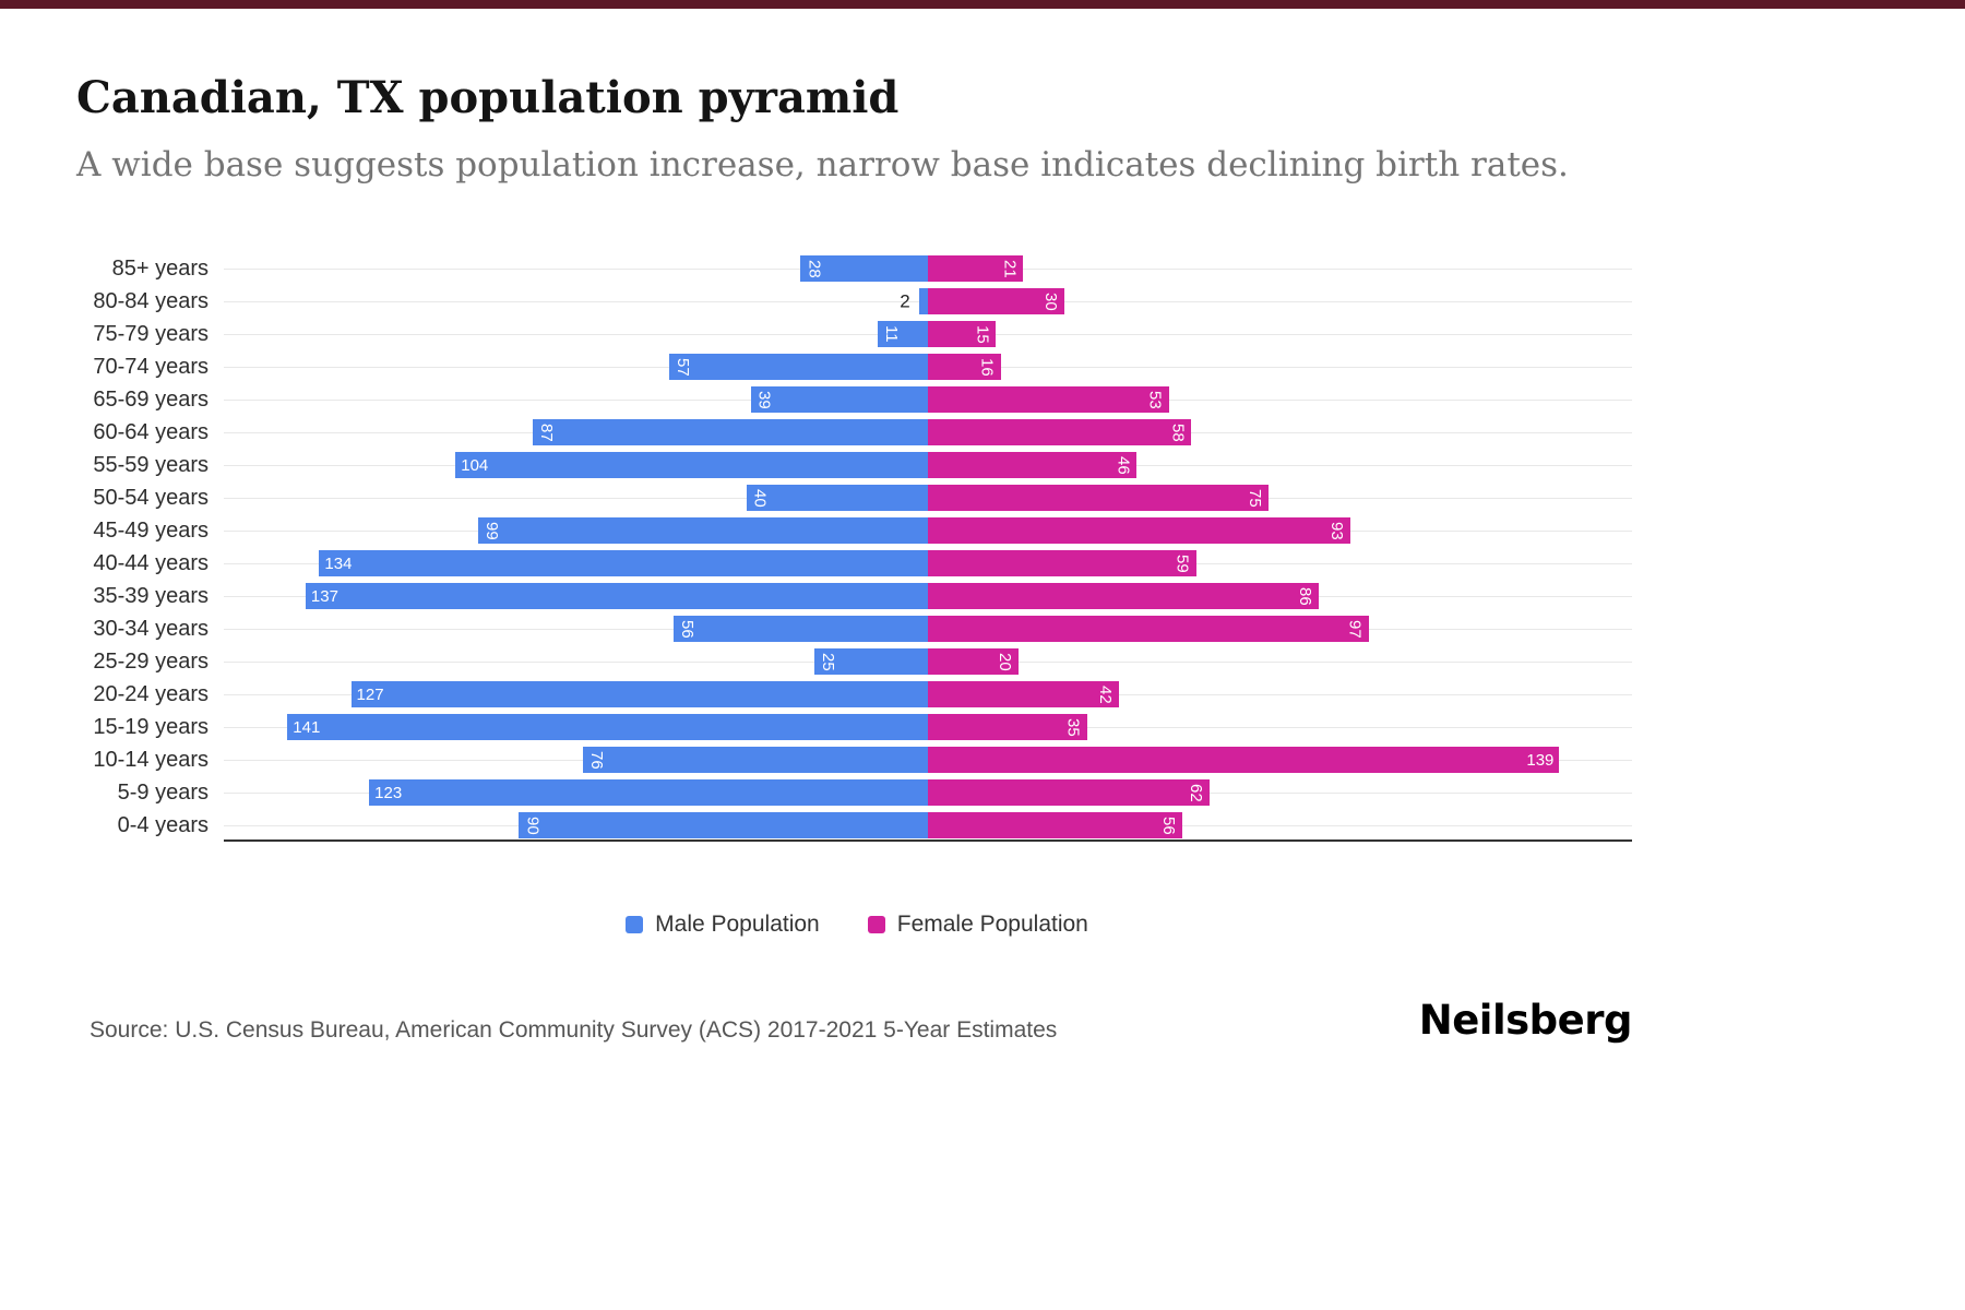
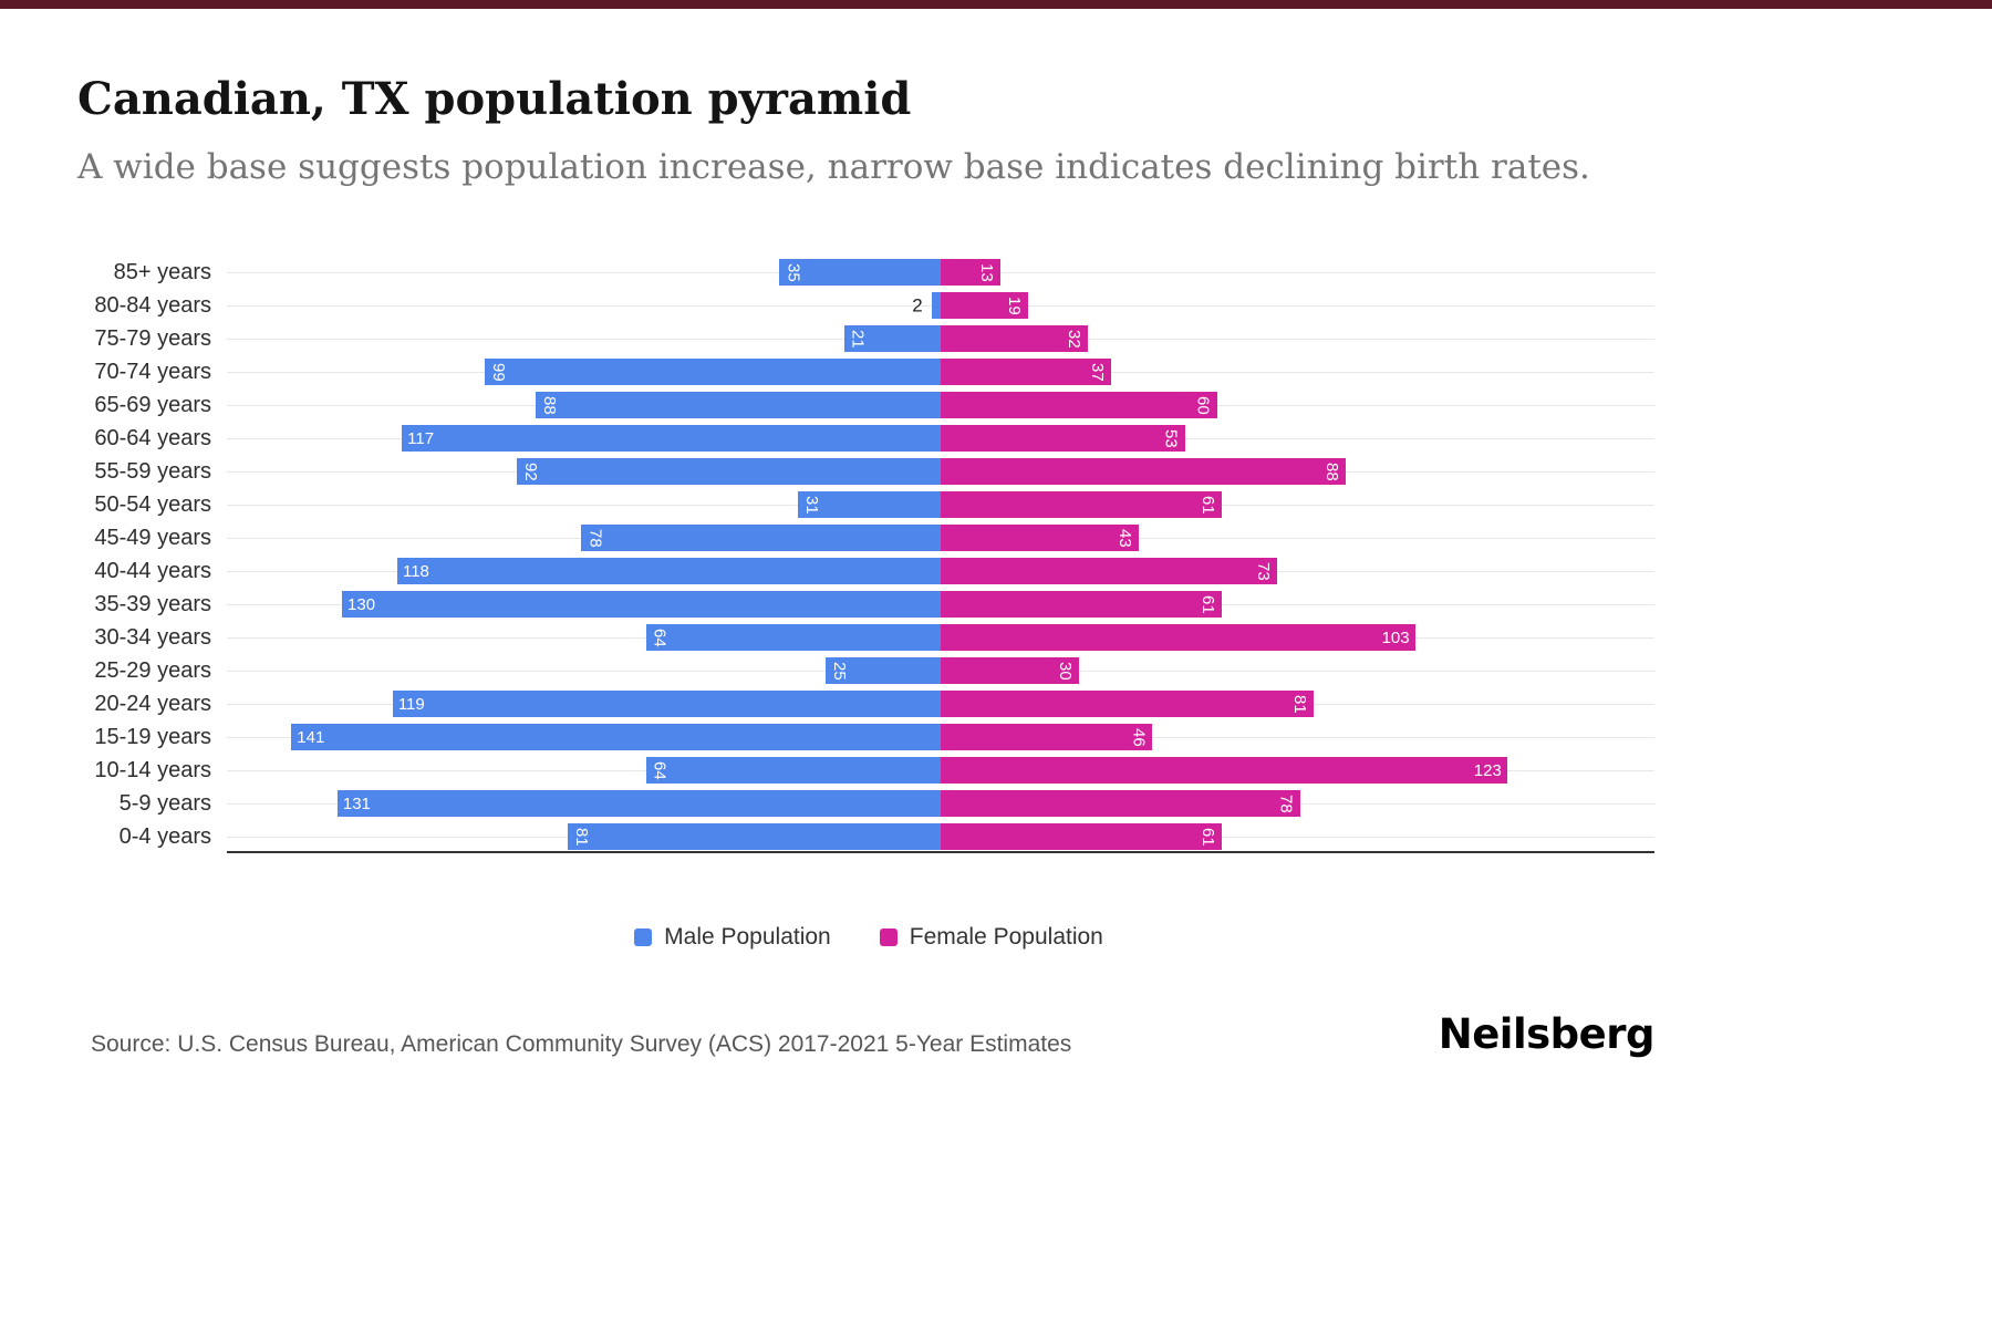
Male Population/85+ years: 28 -> 35
Female Population/85+ years: 21 -> 13
Female Population/80-84 years: 30 -> 19
Male Population/75-79 years: 11 -> 21
Female Population/75-79 years: 15 -> 32
Male Population/70-74 years: 57 -> 99
Female Population/70-74 years: 16 -> 37
Male Population/65-69 years: 39 -> 88
Female Population/65-69 years: 53 -> 60
Male Population/60-64 years: 87 -> 117
Female Population/60-64 years: 58 -> 53
Male Population/55-59 years: 104 -> 92
Female Population/55-59 years: 46 -> 88
Male Population/50-54 years: 40 -> 31
Female Population/50-54 years: 75 -> 61
Male Population/45-49 years: 99 -> 78
Female Population/45-49 years: 93 -> 43
Male Population/40-44 years: 134 -> 118
Female Population/40-44 years: 59 -> 73
Male Population/35-39 years: 137 -> 130
Female Population/35-39 years: 86 -> 61
Male Population/30-34 years: 56 -> 64
Female Population/30-34 years: 97 -> 103
Female Population/25-29 years: 20 -> 30
Male Population/20-24 years: 127 -> 119
Female Population/20-24 years: 42 -> 81
Female Population/15-19 years: 35 -> 46
Male Population/10-14 years: 76 -> 64
Female Population/10-14 years: 139 -> 123
Male Population/5-9 years: 123 -> 131
Female Population/5-9 years: 62 -> 78
Male Population/0-4 years: 90 -> 81
Female Population/0-4 years: 56 -> 61
